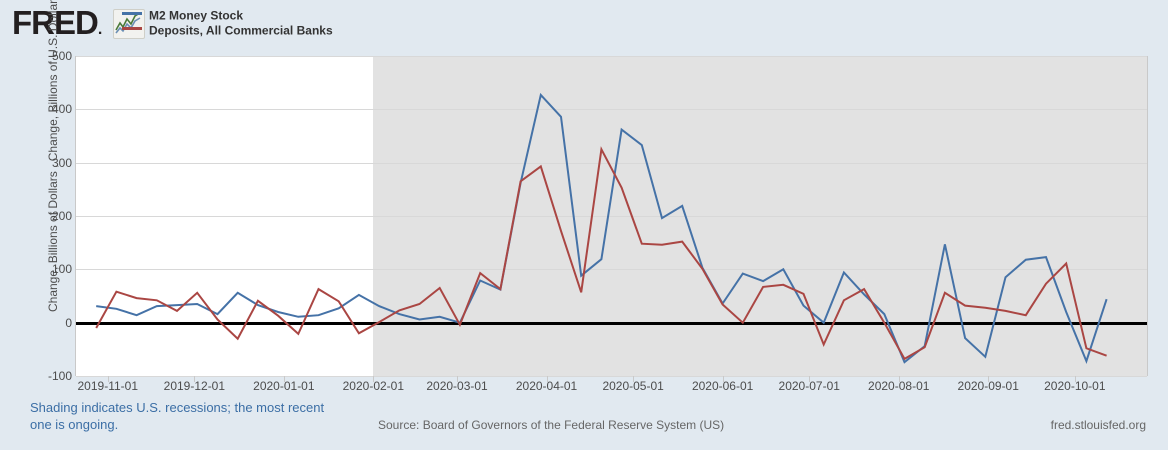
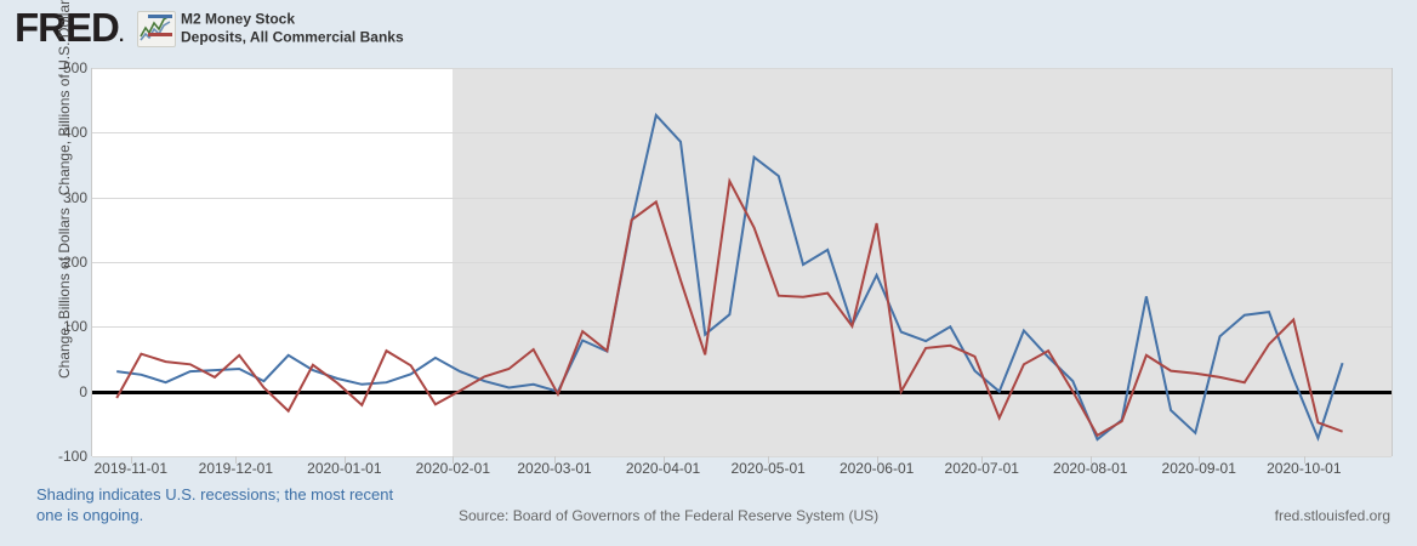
M2 Money Stock/2020-06-01: 40 -> 180
Deposits, All Commercial Banks/2020-06-01: 30 -> 260
